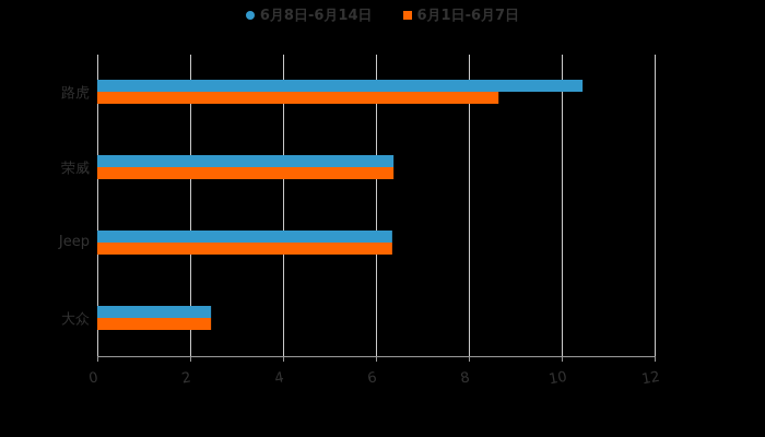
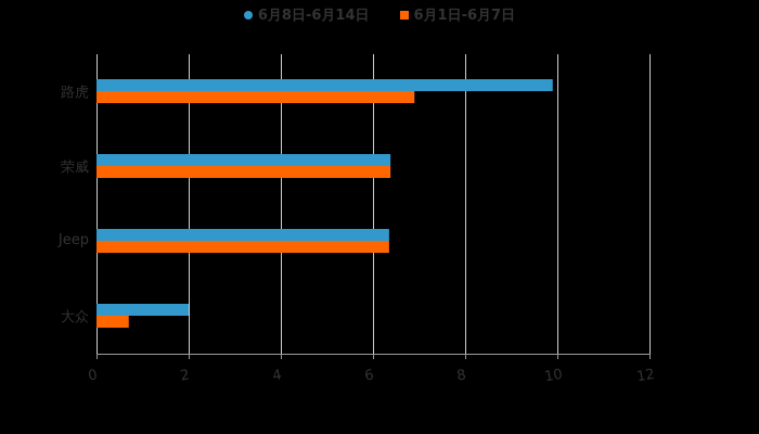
6月8日-6月14日/路虎: 10.4 -> 9.9
6月1日-6月7日/路虎: 8.6 -> 6.9
6月8日-6月14日/大众: 2.5 -> 2.0
6月1日-6月7日/大众: 2.5 -> 0.7
